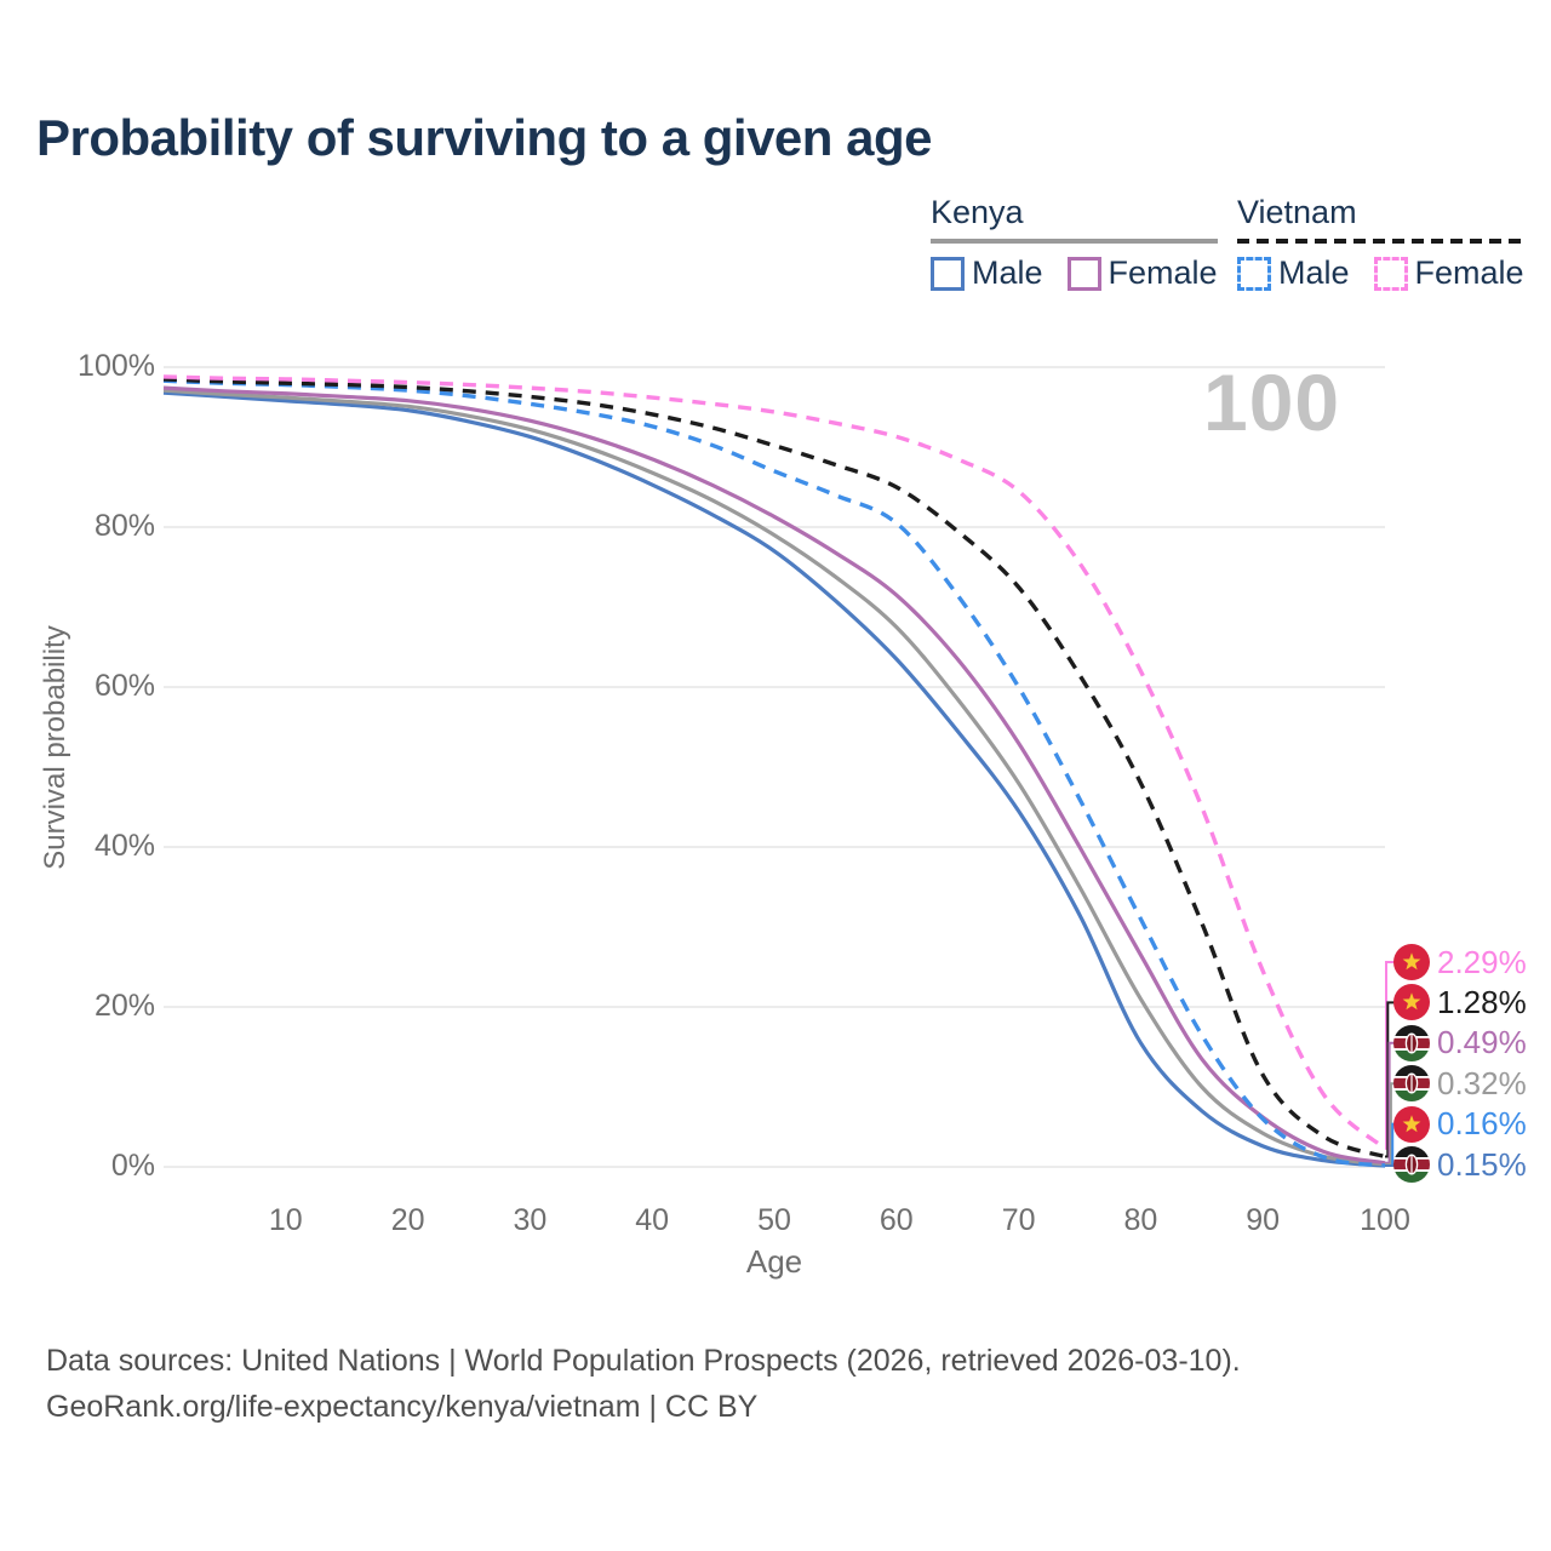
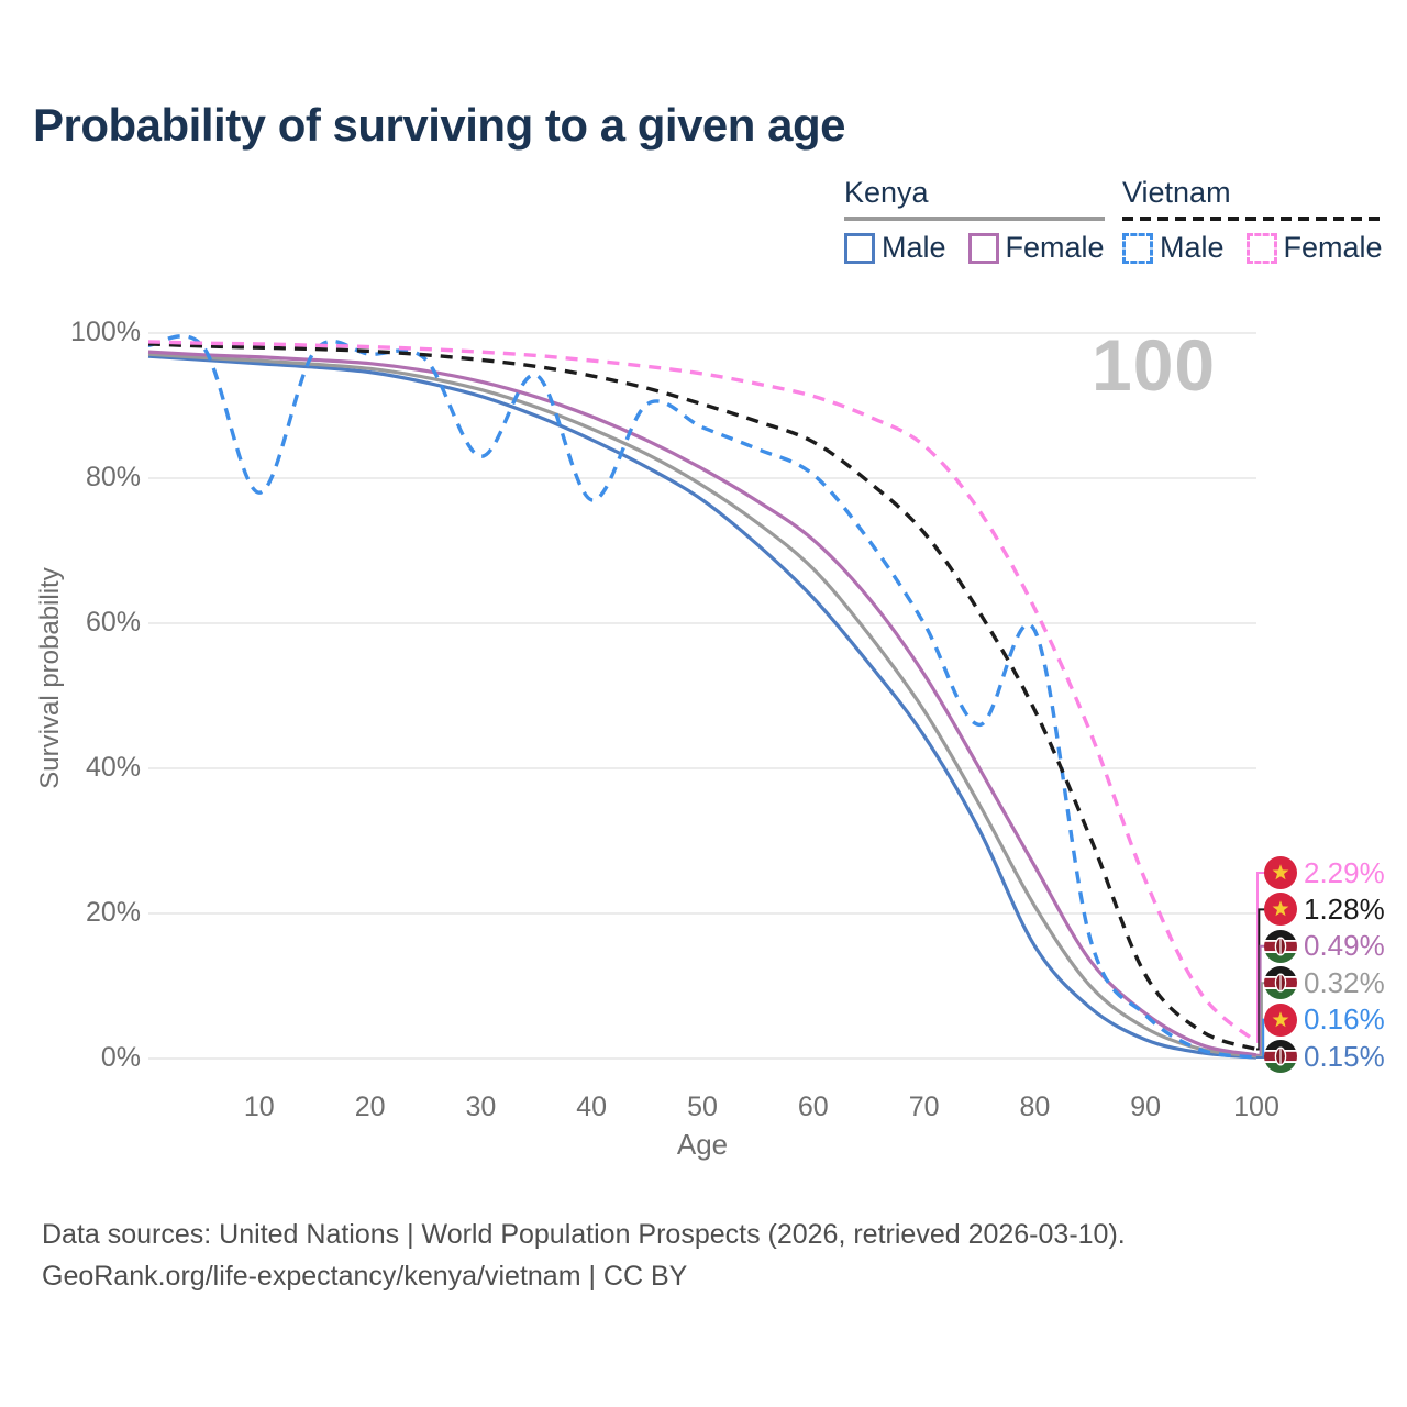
Vietnam Male/10: 98% -> 78%
Vietnam Male/30: 95% -> 83%
Vietnam Male/40: 93% -> 77%
Vietnam Male/80: 31% -> 59%
